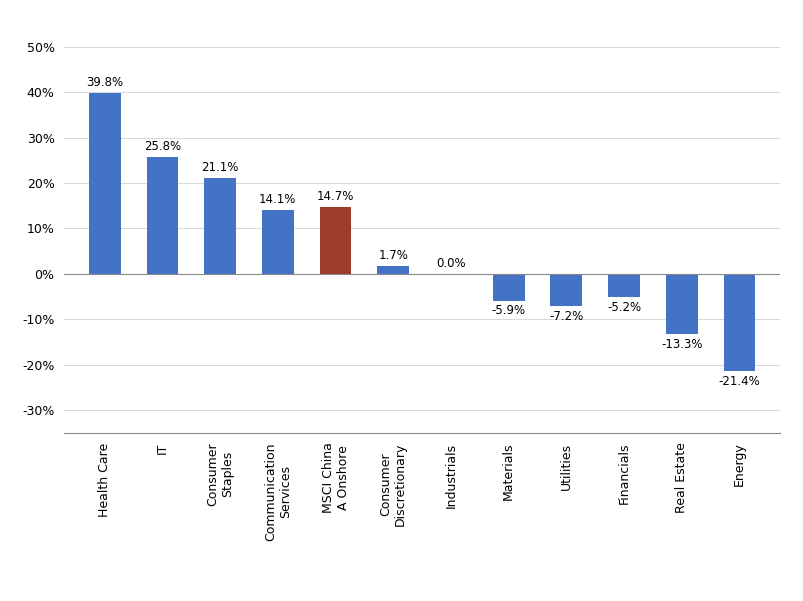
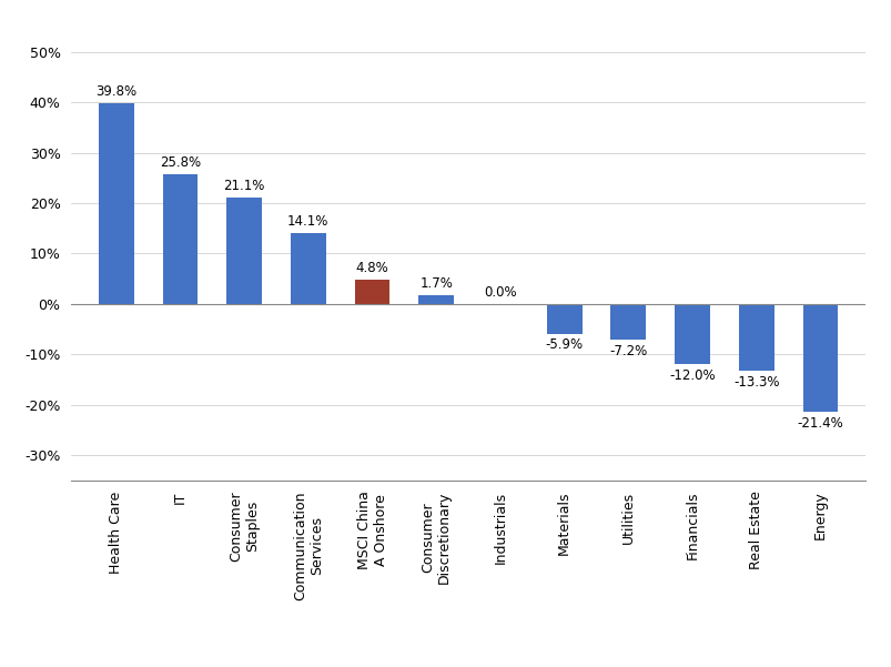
MSCI China A Onshore: 14.7% -> 4.8%
Financials: -5.2% -> -12.0%
